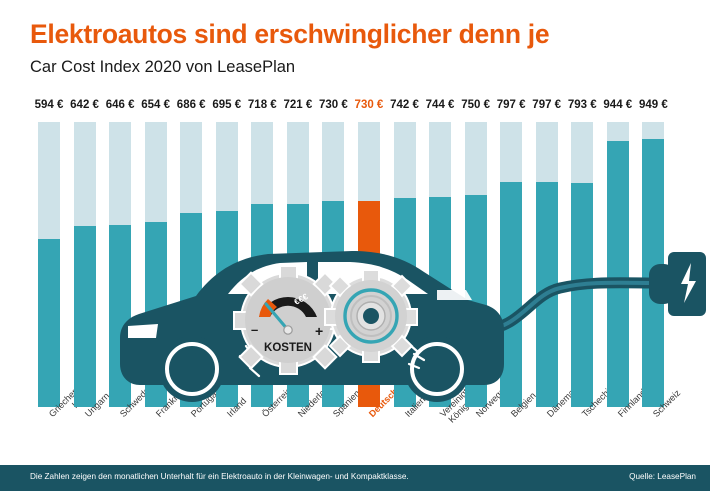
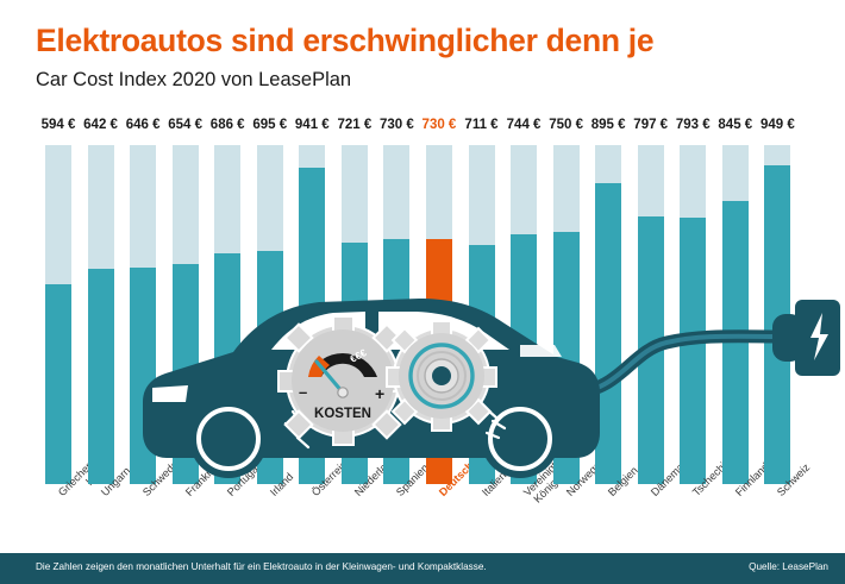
Österreich: 718 -> 941
Italien: 742 -> 711
Belgien: 797 -> 895
Finnland: 944 -> 845
